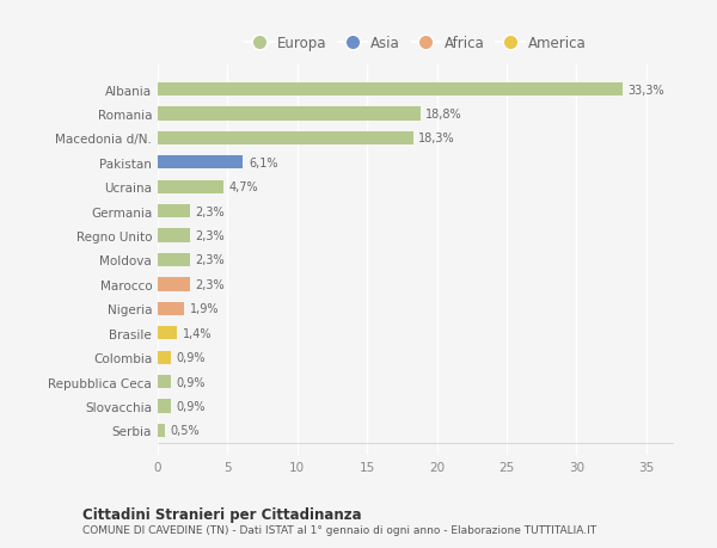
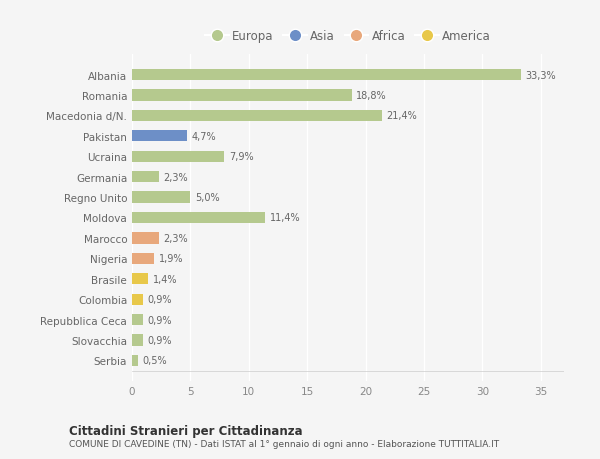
Macedonia d/N.: 18,3% -> 21,4%
Pakistan: 6,1% -> 4,7%
Ucraina: 4,7% -> 7,9%
Regno Unito: 2,3% -> 5,0%
Moldova: 2,3% -> 11,4%
